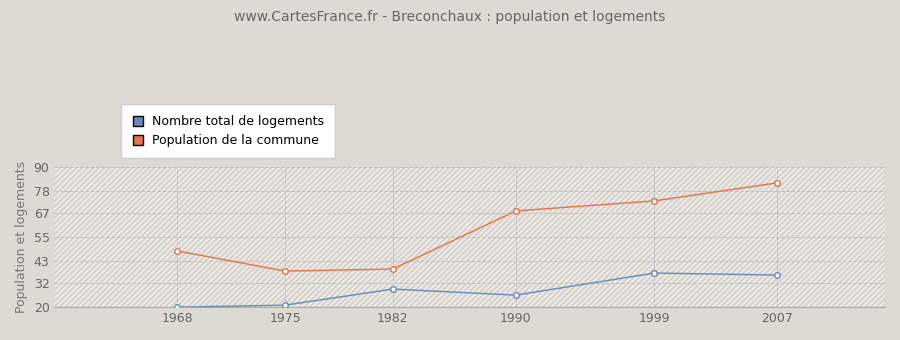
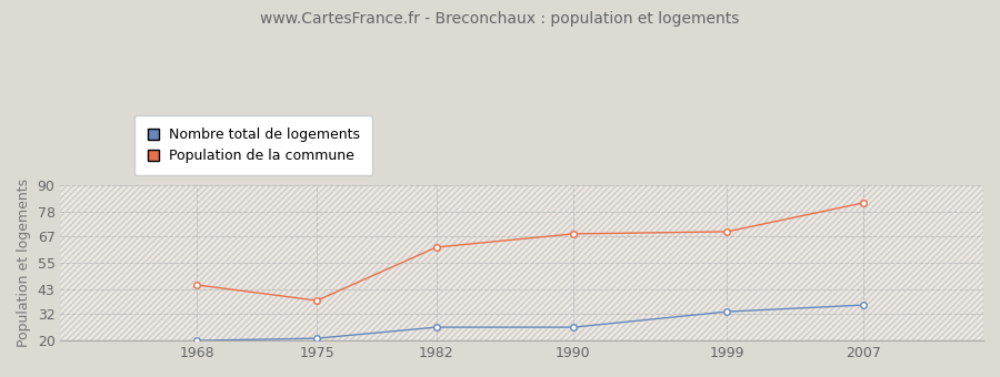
Population de la commune/1968: 48 -> 45
Nombre total de logements/1982: 29 -> 26
Population de la commune/1982: 39 -> 62
Nombre total de logements/1999: 37 -> 33
Population de la commune/1999: 73 -> 69
